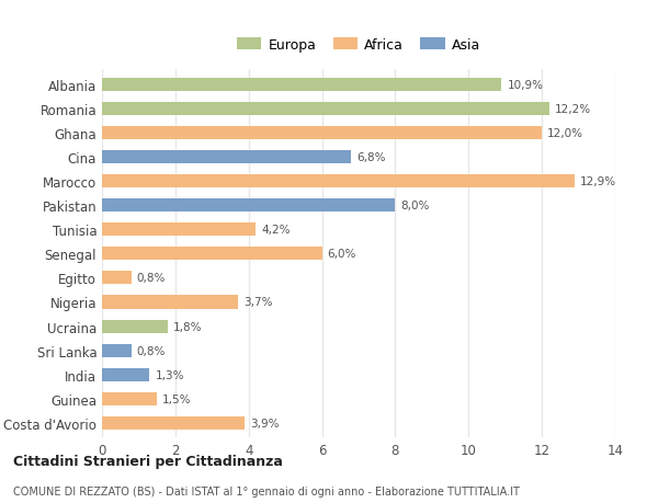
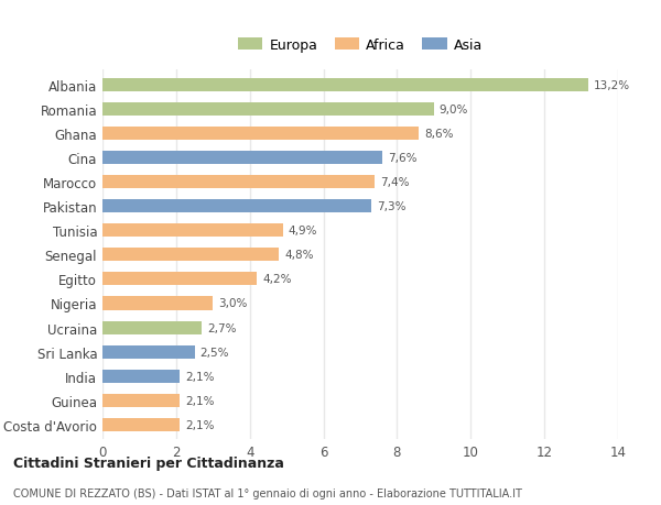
Albania: 10,9% -> 13,2%
Romania: 12,2% -> 9,0%
Ghana: 12,0% -> 8,6%
Cina: 6,8% -> 7,6%
Marocco: 12,9% -> 7,4%
Pakistan: 8,0% -> 7,3%
Tunisia: 4,2% -> 4,9%
Senegal: 6,0% -> 4,8%
Egitto: 0,8% -> 4,2%
Nigeria: 3,7% -> 3,0%
Ucraina: 1,8% -> 2,7%
Sri Lanka: 0,8% -> 2,5%
India: 1,3% -> 2,1%
Guinea: 1,5% -> 2,1%
Costa d'Avorio: 3,9% -> 2,1%
